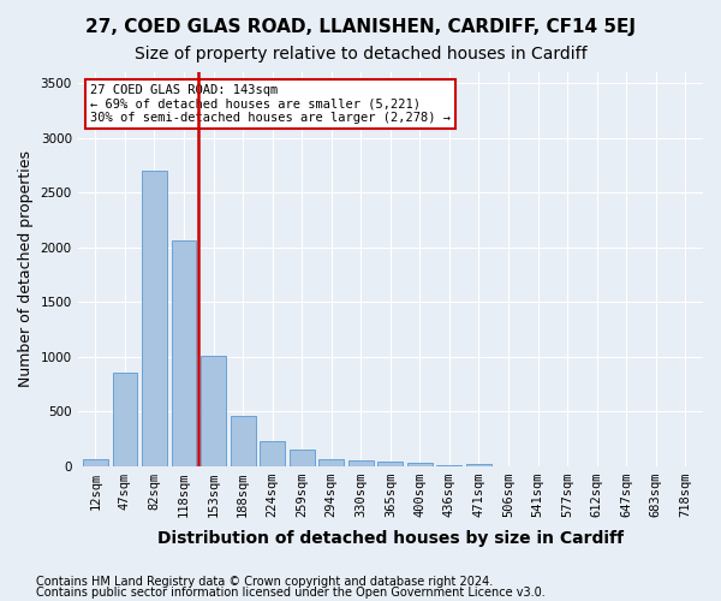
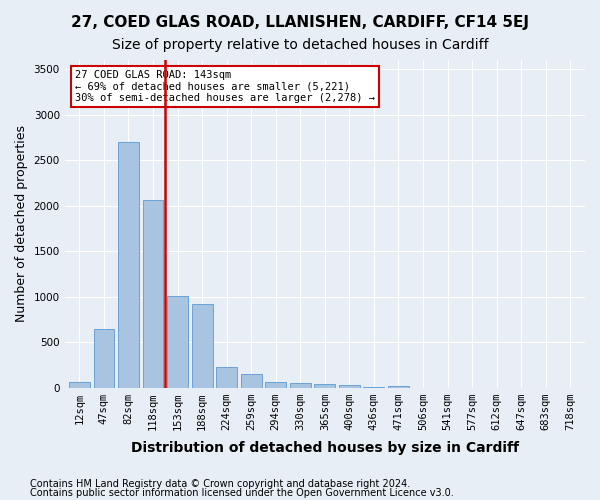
47sqm: 850 -> 640
188sqm: 460 -> 920
